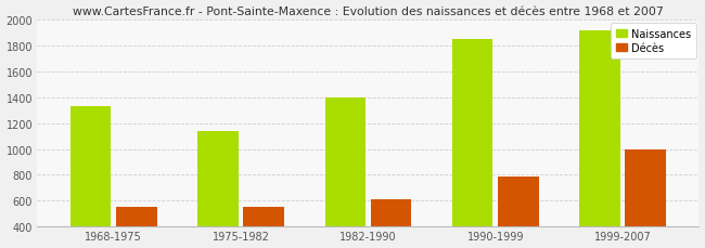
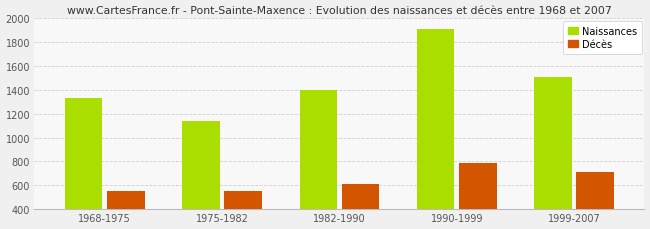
Naissances/1990-1999: 1850 -> 1910
Naissances/1999-2007: 1920 -> 1510
Décès/1999-2007: 1000 -> 710
